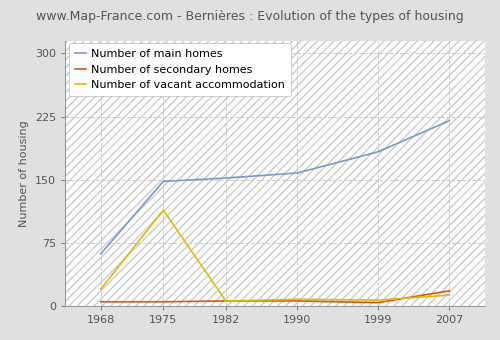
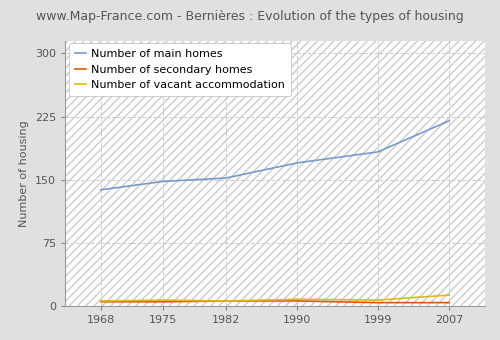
Number of main homes/1968: 62 -> 138
Number of vacant accommodation/1968: 20 -> 6
Number of vacant accommodation/1975: 114 -> 7
Number of main homes/1990: 158 -> 170
Number of secondary homes/2007: 18 -> 4
